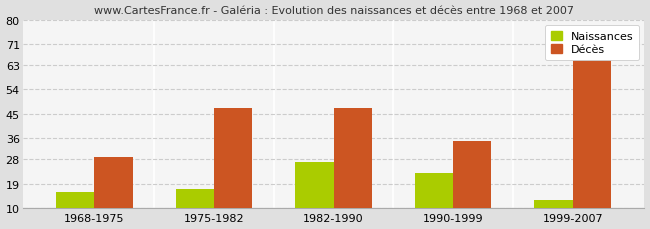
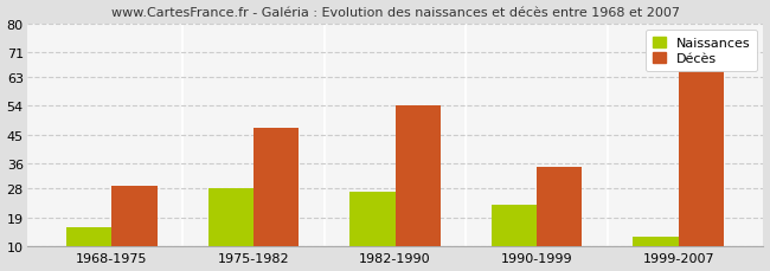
Naissances/1975-1982: 17 -> 28
Décès/1982-1990: 47 -> 54
